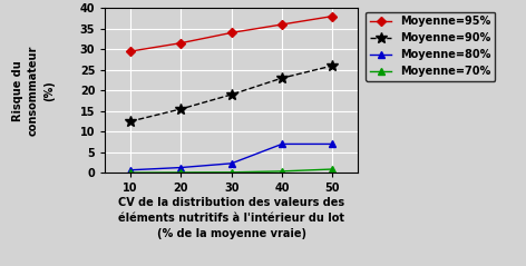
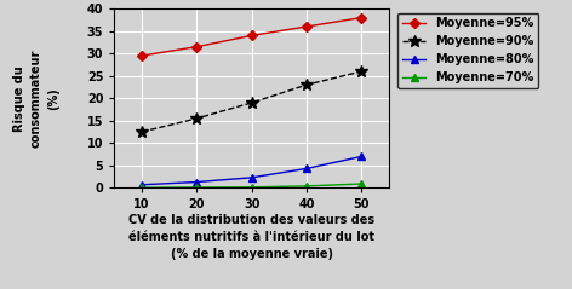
Moyenne=80%/40: 7.0 -> 4.3
